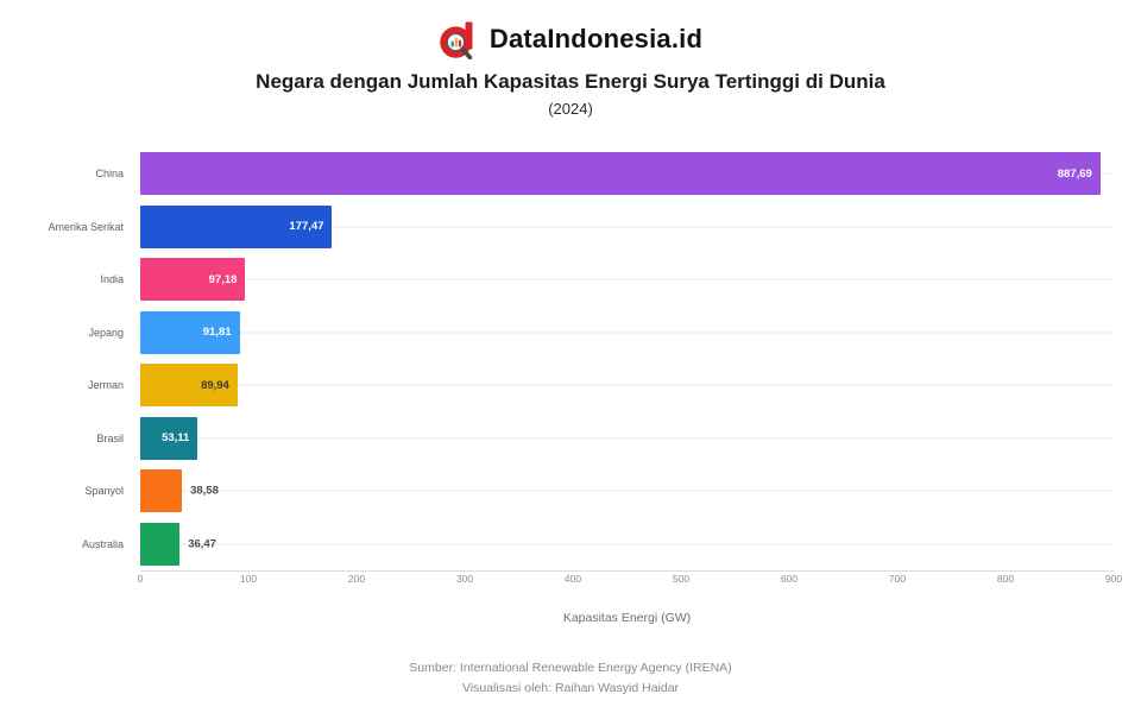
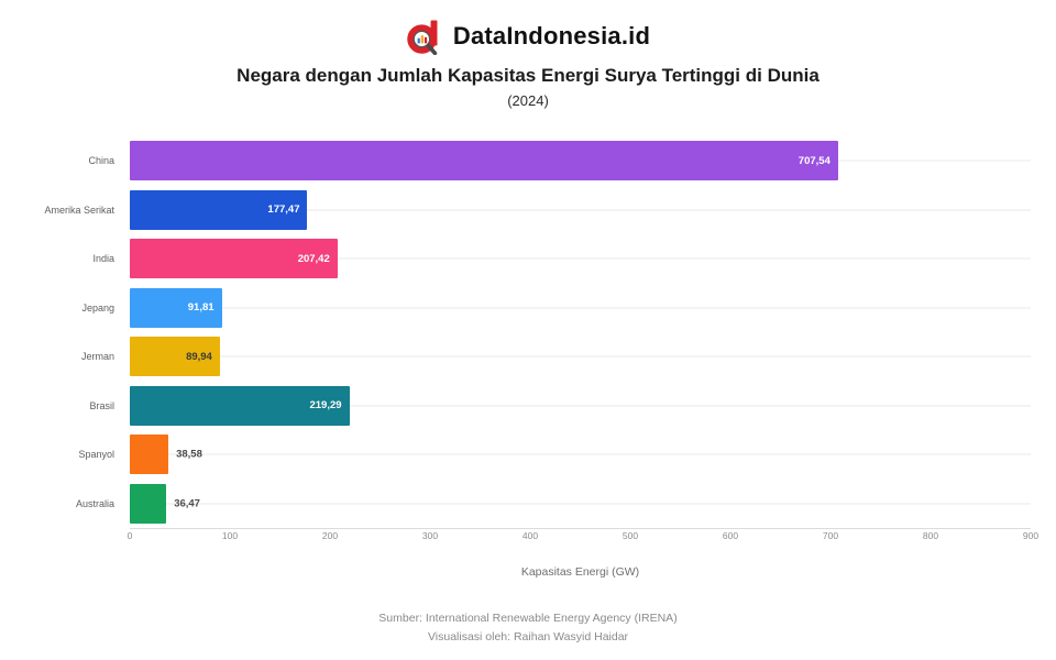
China: 887,69 -> 707,54
India: 97,18 -> 207,42
Brasil: 53,11 -> 219,29
